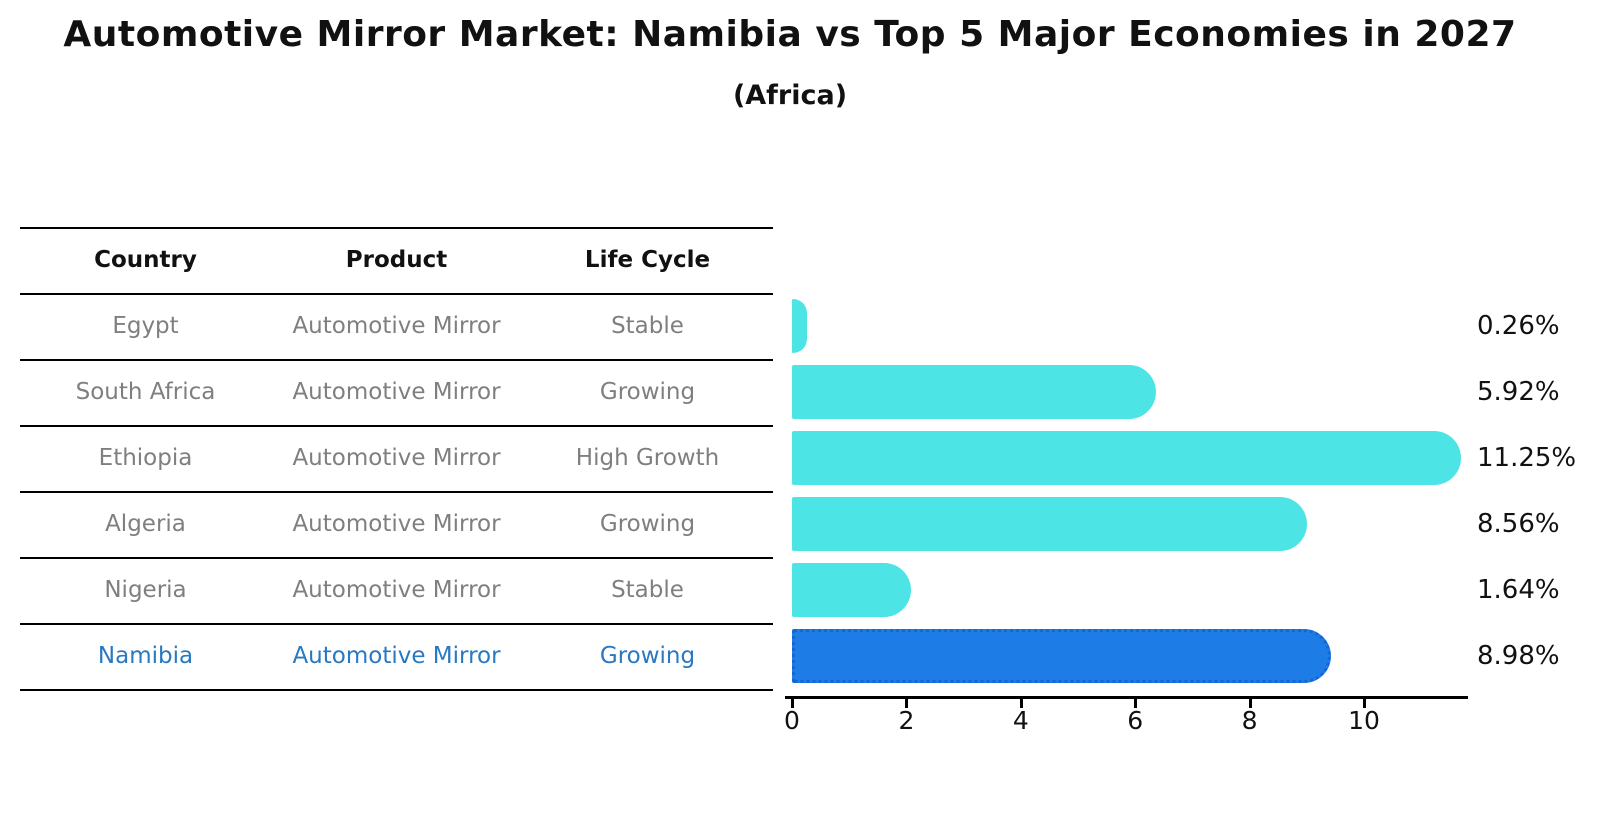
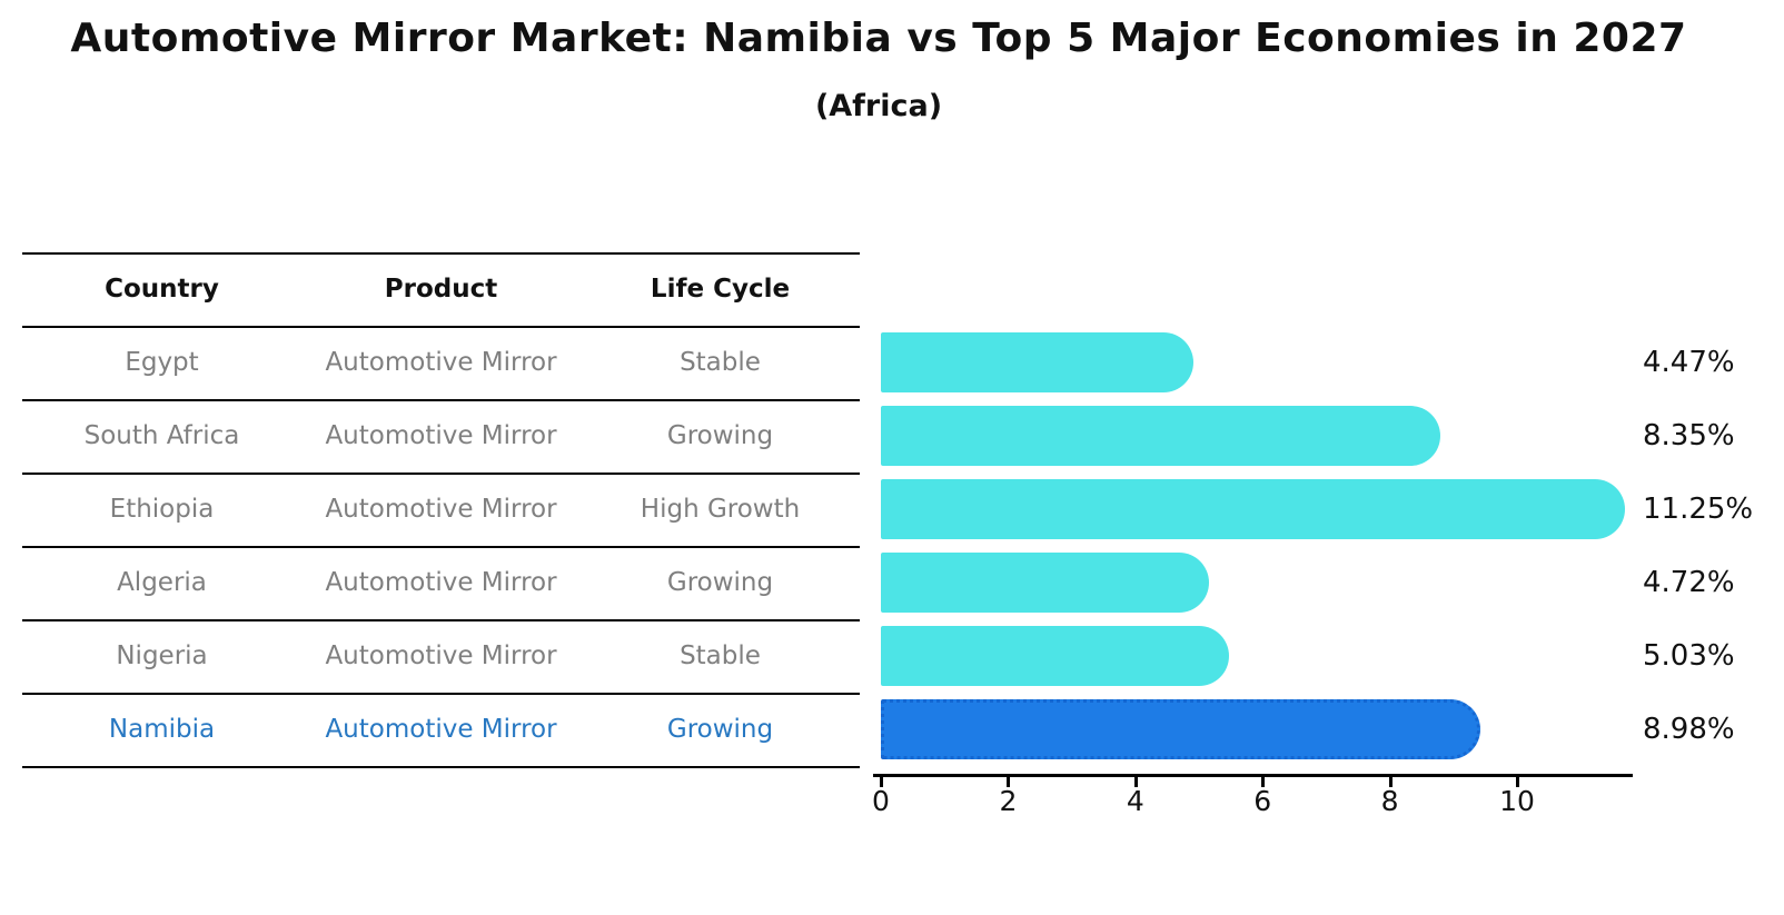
Egypt: 0.26% -> 4.47%
South Africa: 5.92% -> 8.35%
Algeria: 8.56% -> 4.72%
Nigeria: 1.64% -> 5.03%
